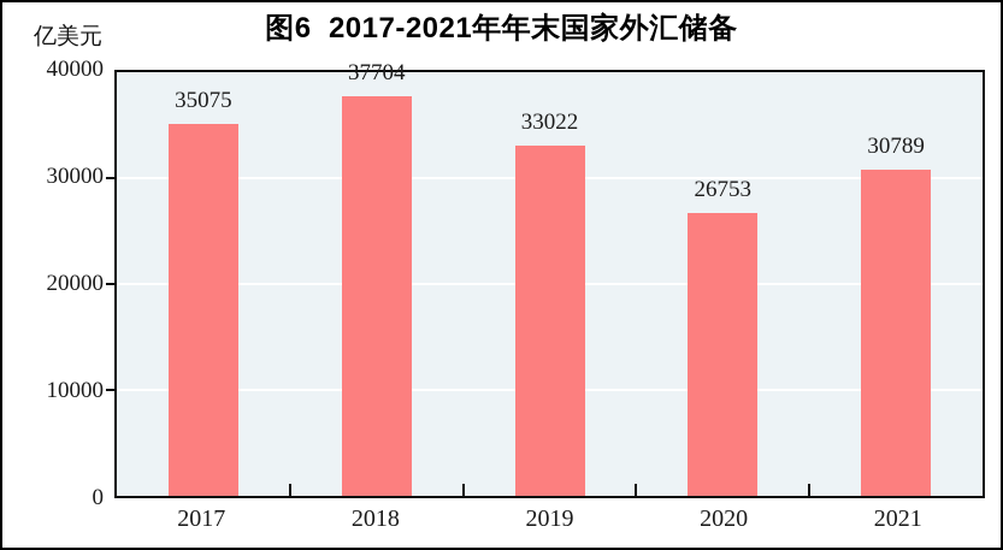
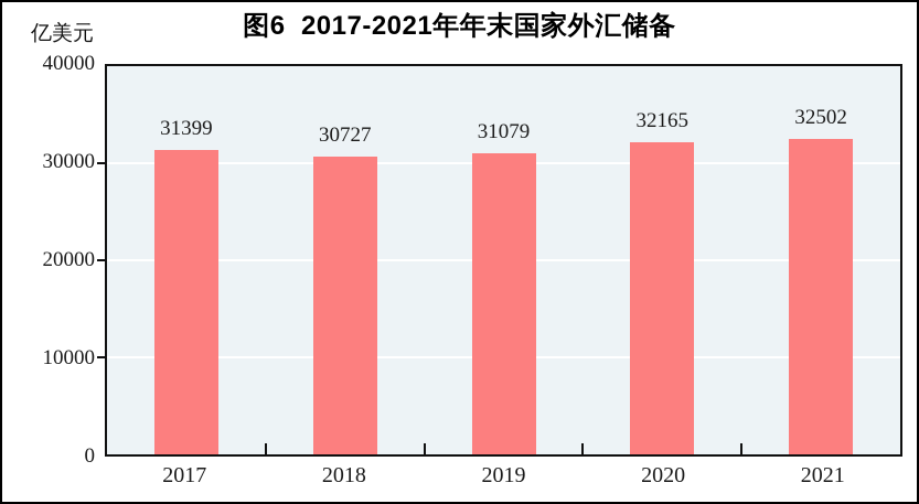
2017: 35075 -> 31399
2018: 37704 -> 30727
2019: 33022 -> 31079
2020: 26753 -> 32165
2021: 30789 -> 32502
